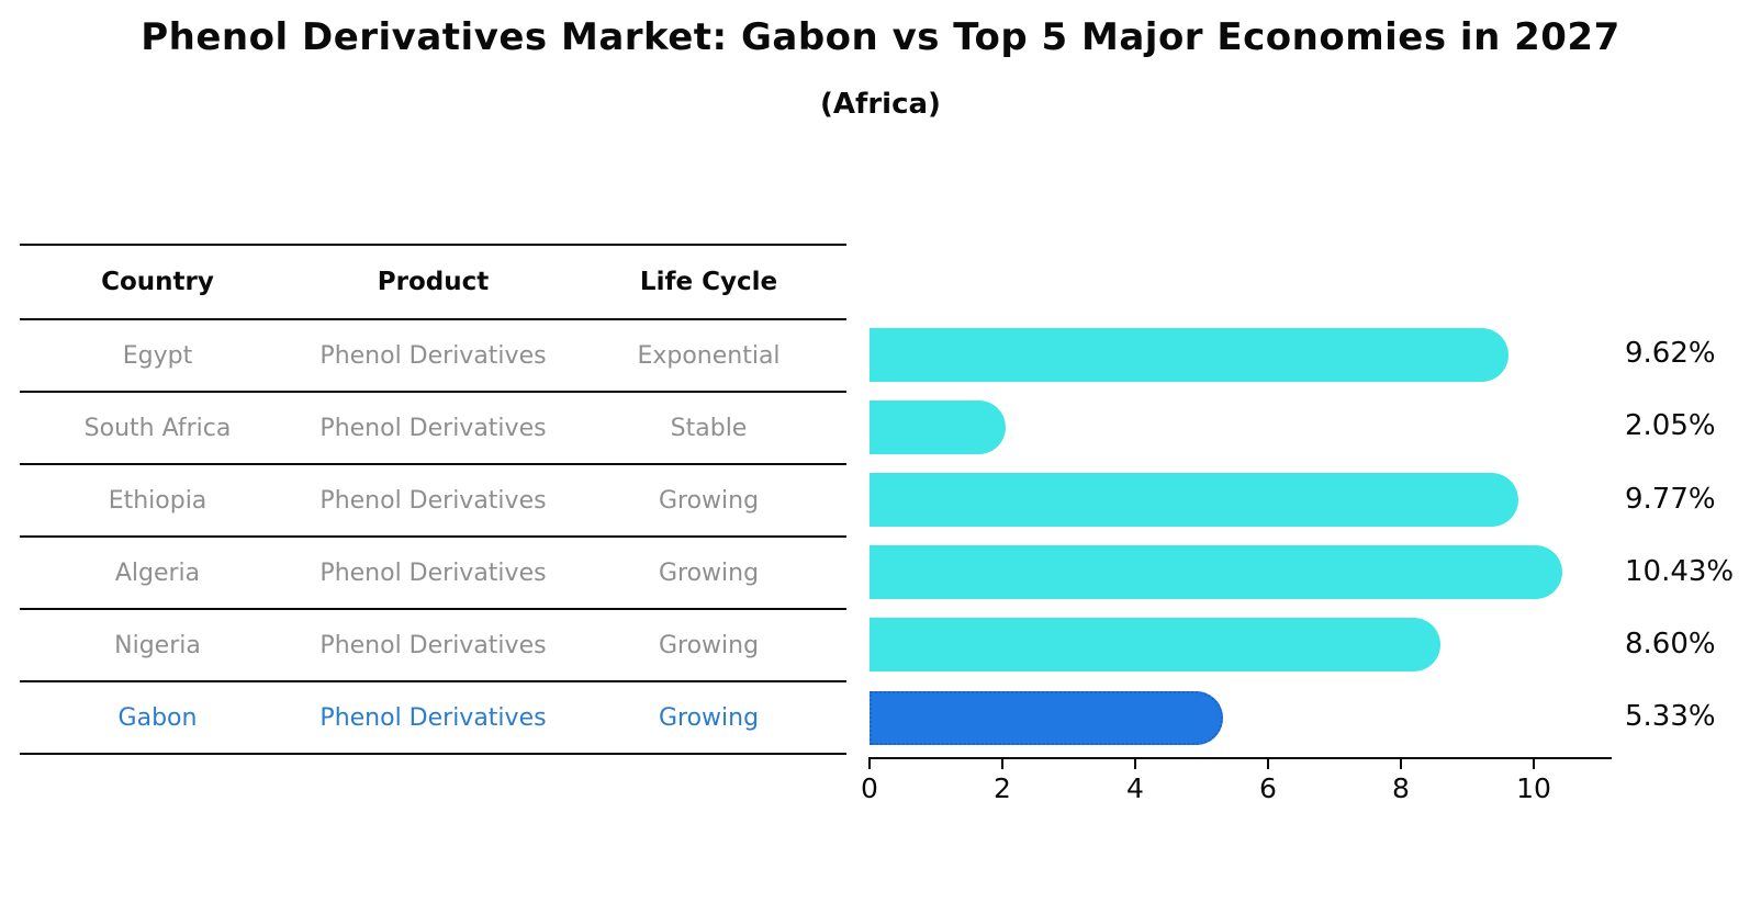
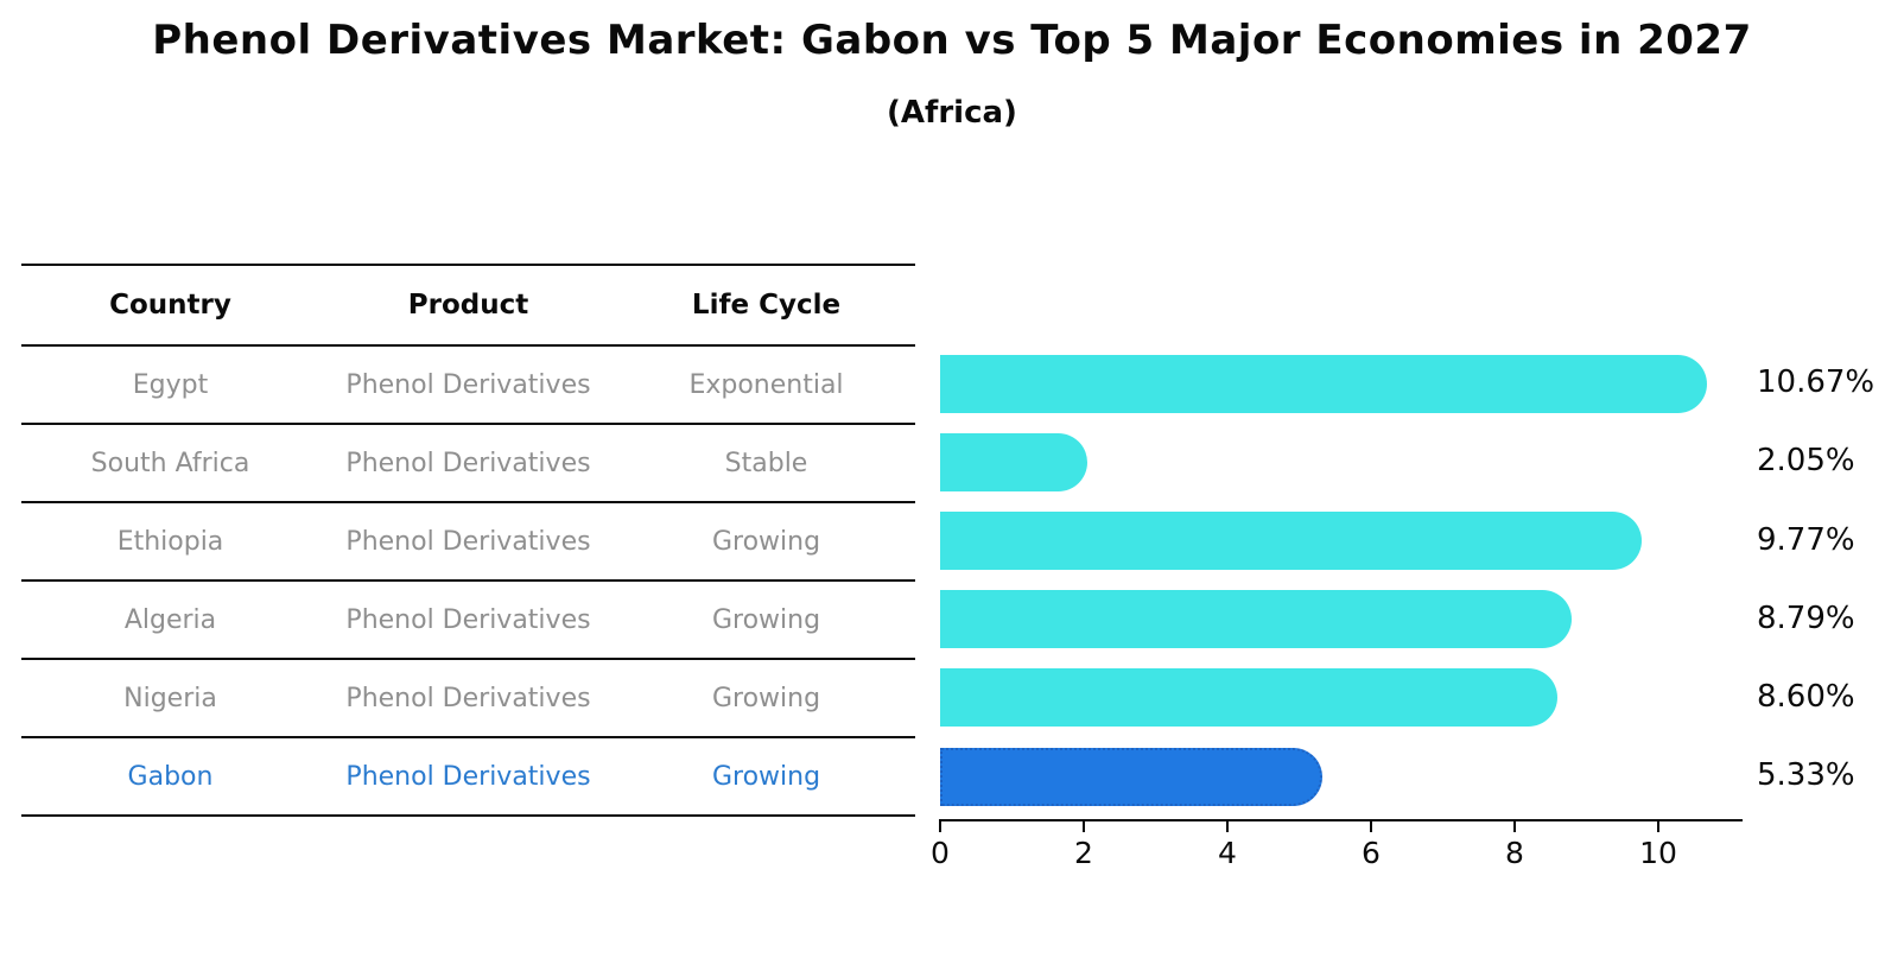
Egypt: 9.62% -> 10.67%
Algeria: 10.43% -> 8.79%
